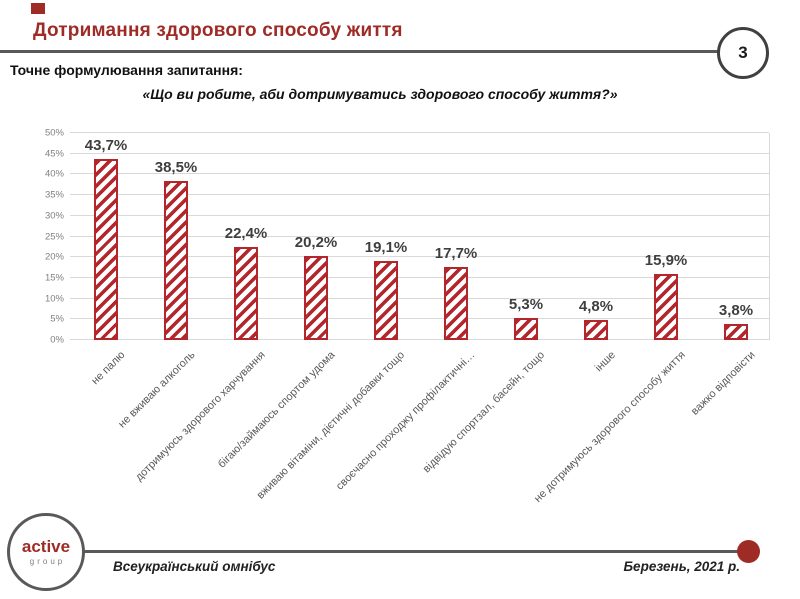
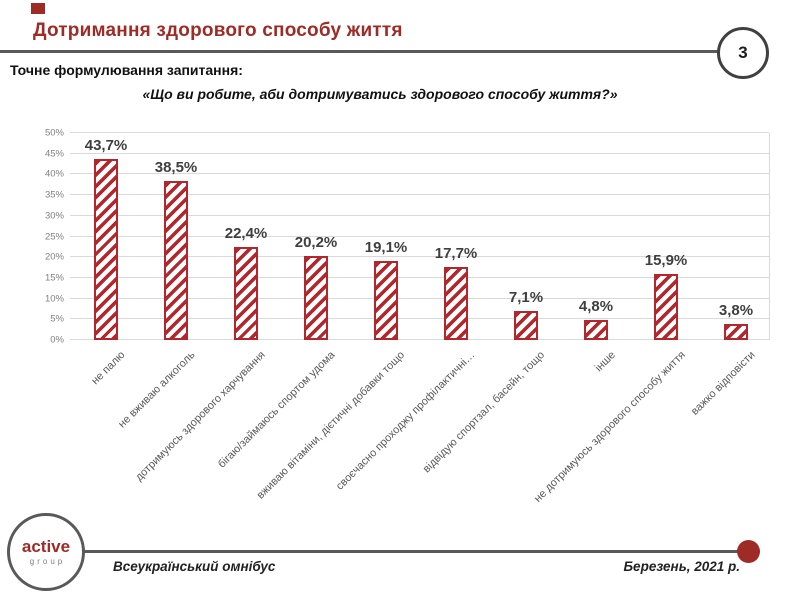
відвідую спортзал, басейн, тощо: 5,3% -> 7,1%
